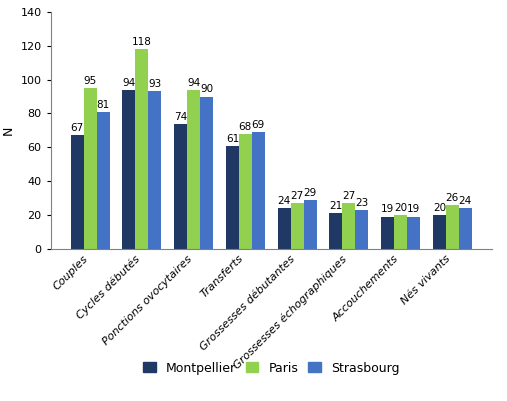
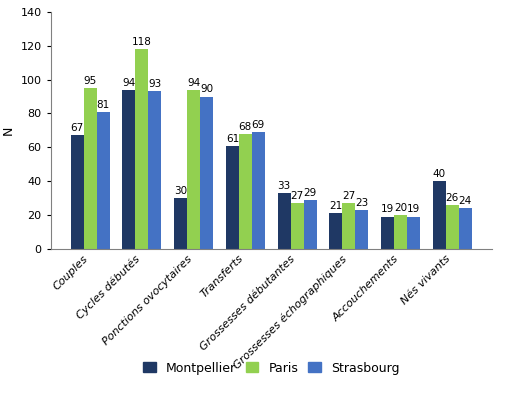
Montpellier/Ponctions ovocytaires: 74 -> 30
Montpellier/Grossesses débutantes: 24 -> 33
Montpellier/Nés vivants: 20 -> 40
